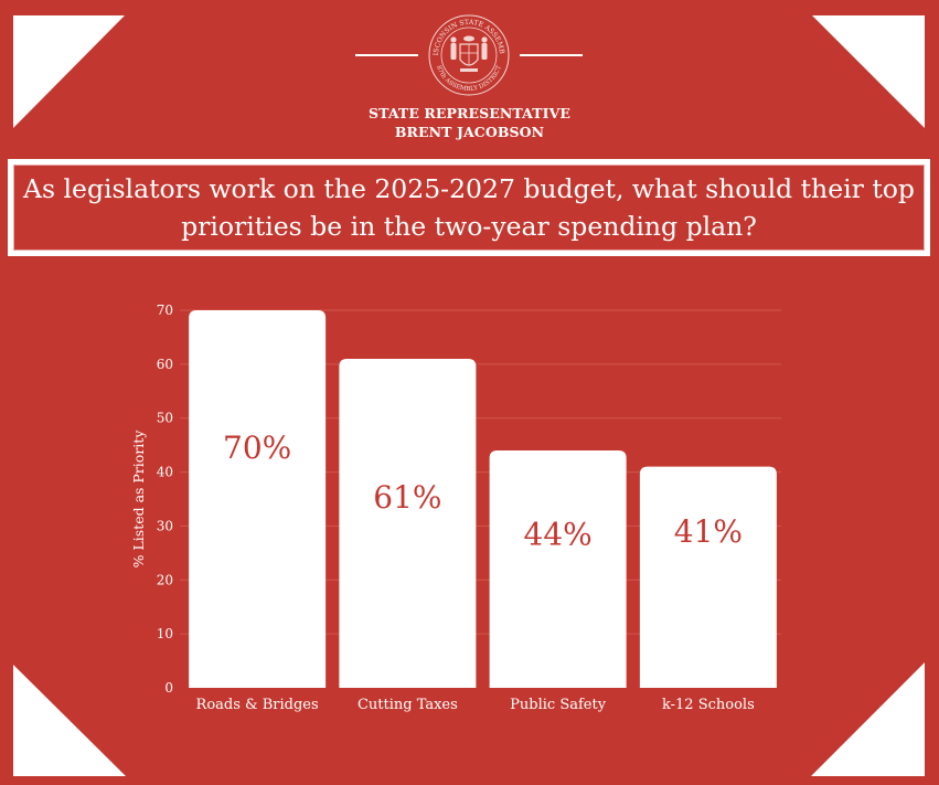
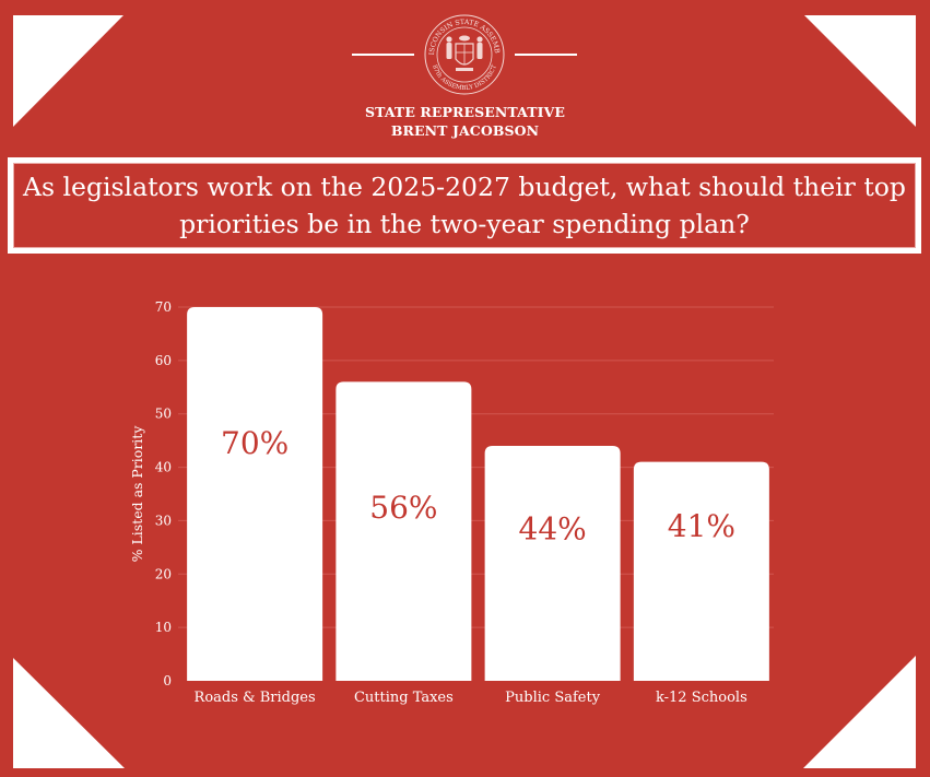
Cutting Taxes: 61% -> 56%
